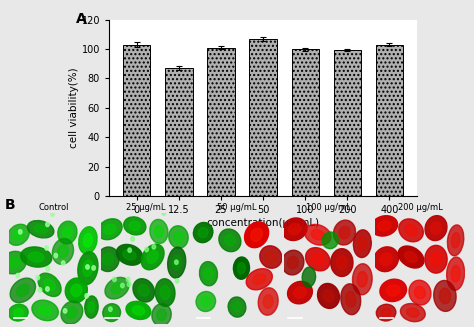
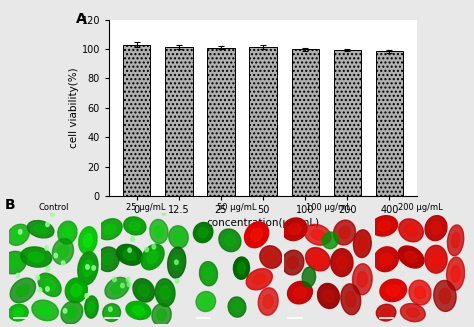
12.5: 87 -> 102
50: 107 -> 101
400: 103 -> 98
